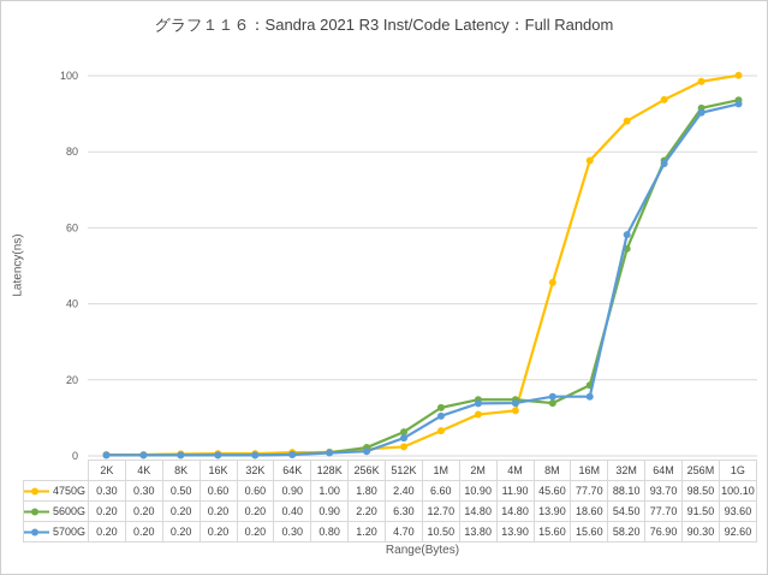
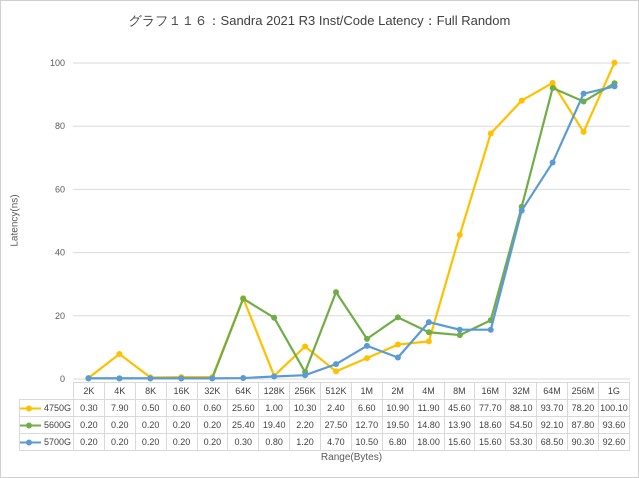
4750G/4K: 0.30 -> 7.90
4750G/64K: 0.90 -> 25.60
5600G/64K: 0.40 -> 25.40
5600G/128K: 0.90 -> 19.40
4750G/256K: 1.80 -> 10.30
5600G/512K: 6.30 -> 27.50
5600G/2M: 14.80 -> 19.50
5700G/2M: 13.80 -> 6.80
5700G/4M: 13.90 -> 18.00
5700G/32M: 58.20 -> 53.30
5600G/64M: 77.70 -> 92.10
5700G/64M: 76.90 -> 68.50
4750G/256M: 98.50 -> 78.20
5600G/256M: 91.50 -> 87.80
